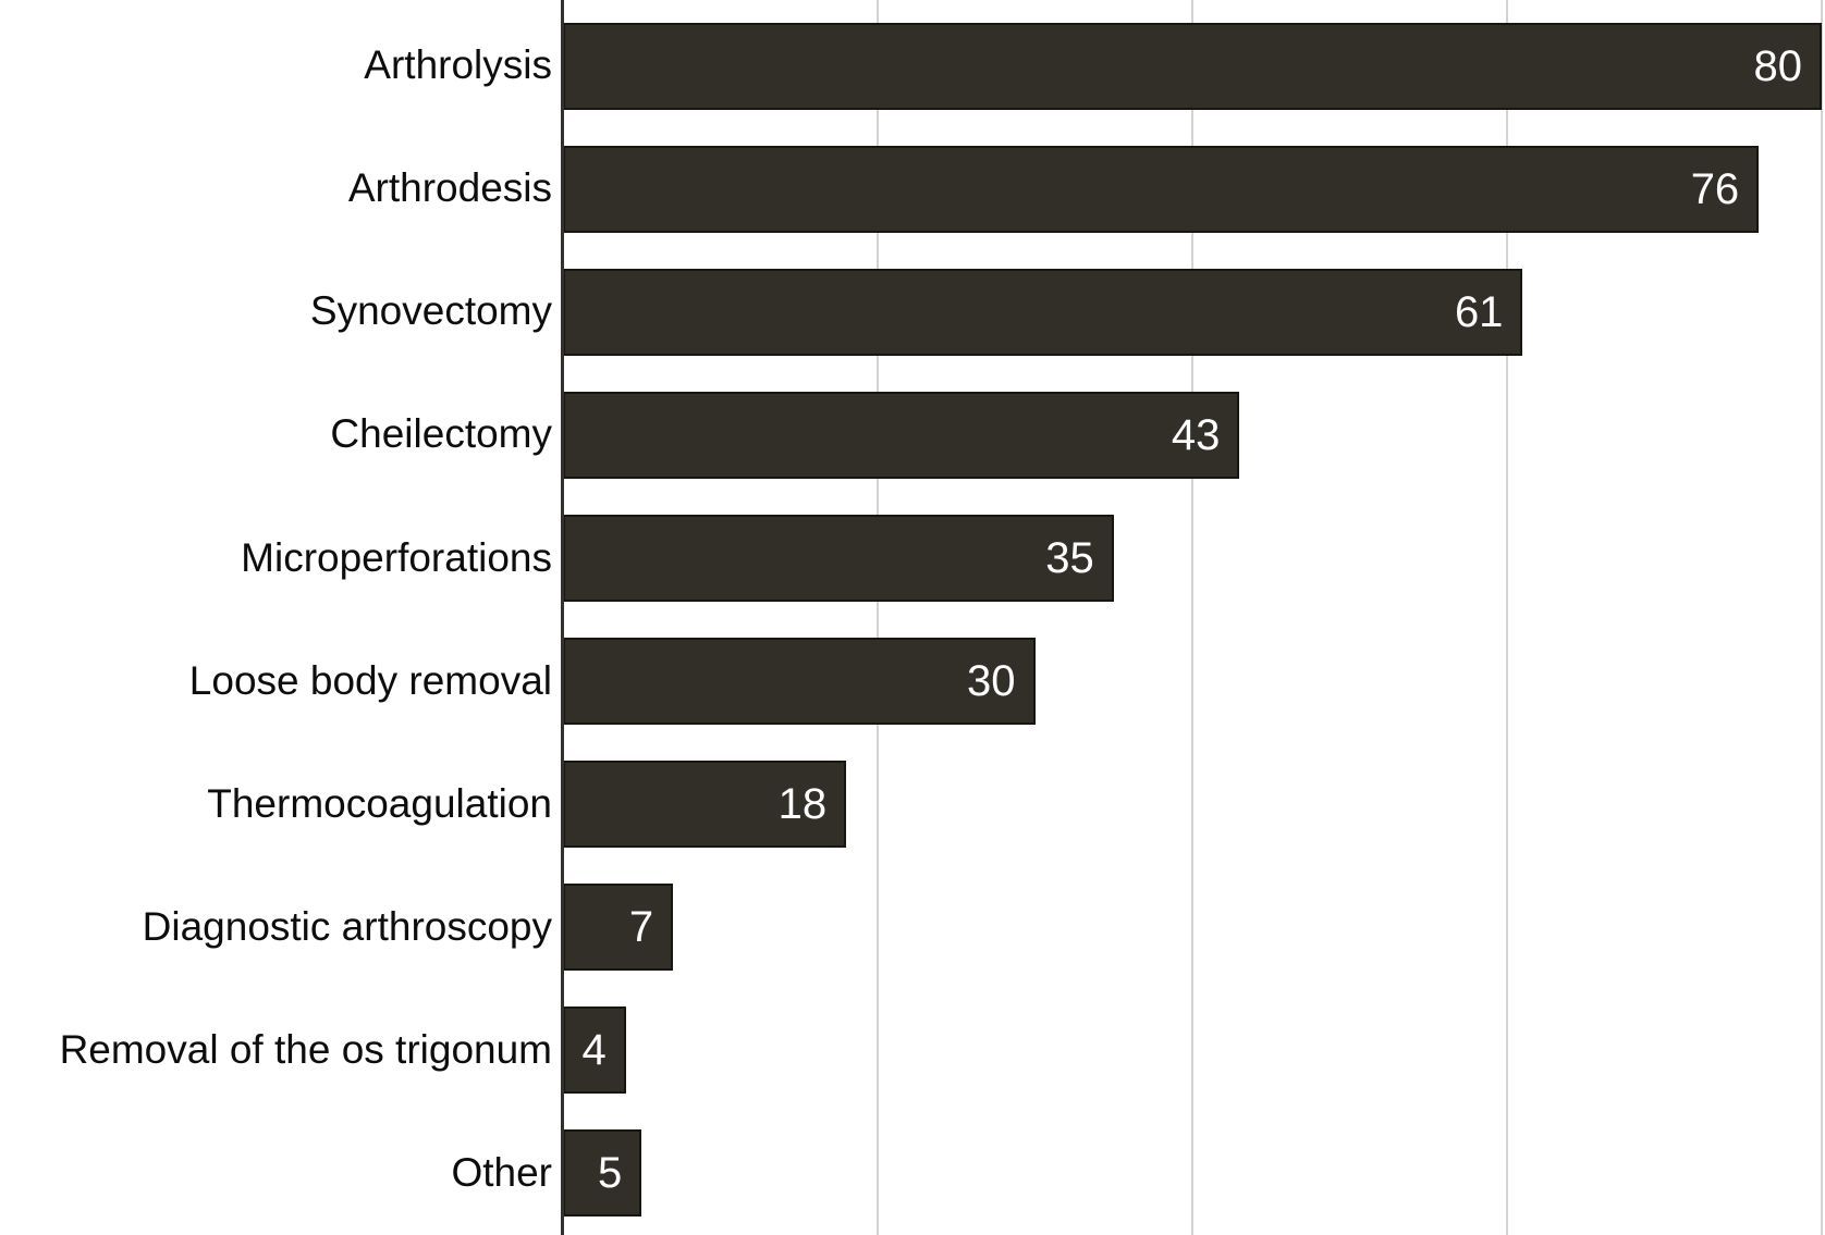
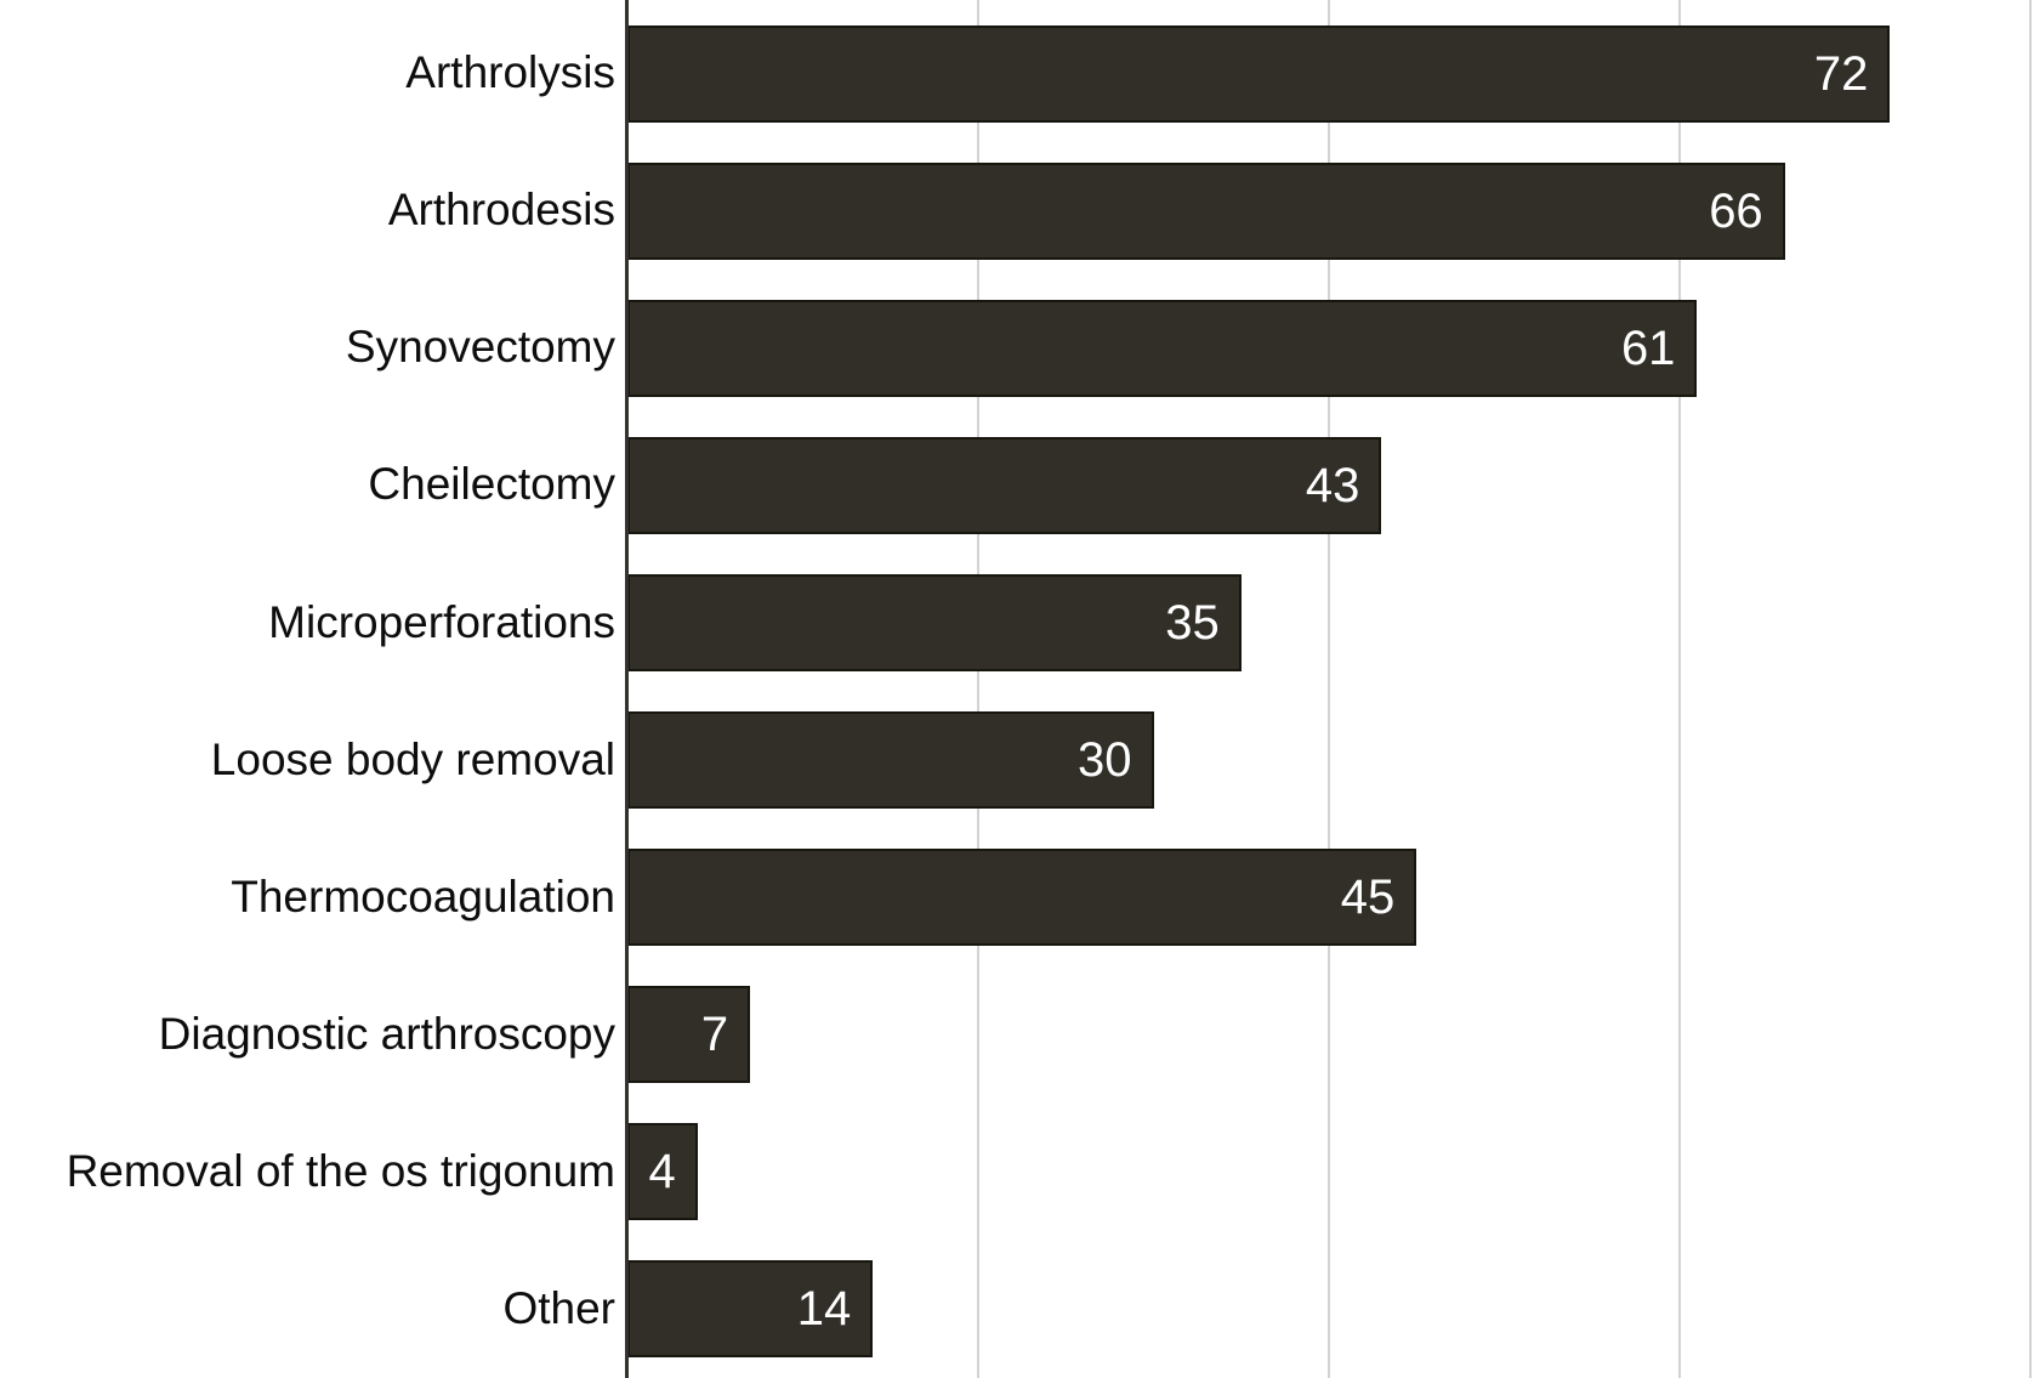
Arthrolysis: 80 -> 72
Arthrodesis: 76 -> 66
Thermocoagulation: 18 -> 45
Other: 5 -> 14
